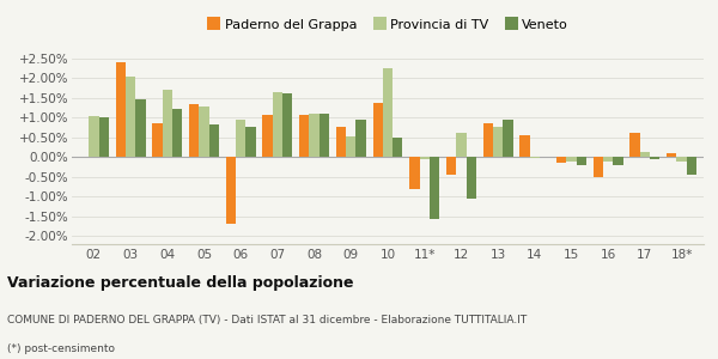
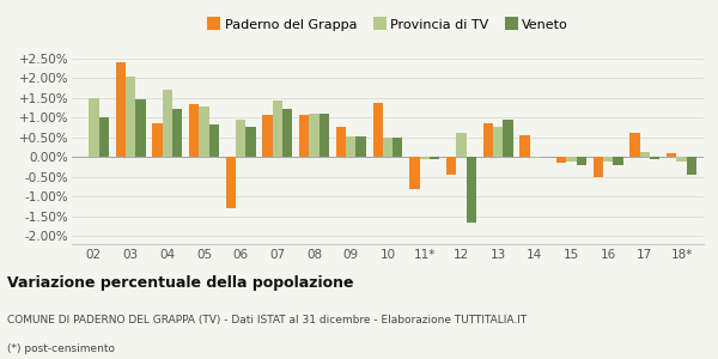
Provincia di TV/02: 1.05% -> 1.48%
Paderno del Grappa/06: -1.70% -> -1.30%
Provincia di TV/07: 1.65% -> 1.42%
Veneto/07: 1.60% -> 1.22%
Veneto/09: 0.95% -> 0.53%
Provincia di TV/10: 2.25% -> 0.50%
Veneto/11*: -1.55% -> -0.05%
Veneto/12: -1.05% -> -1.65%
